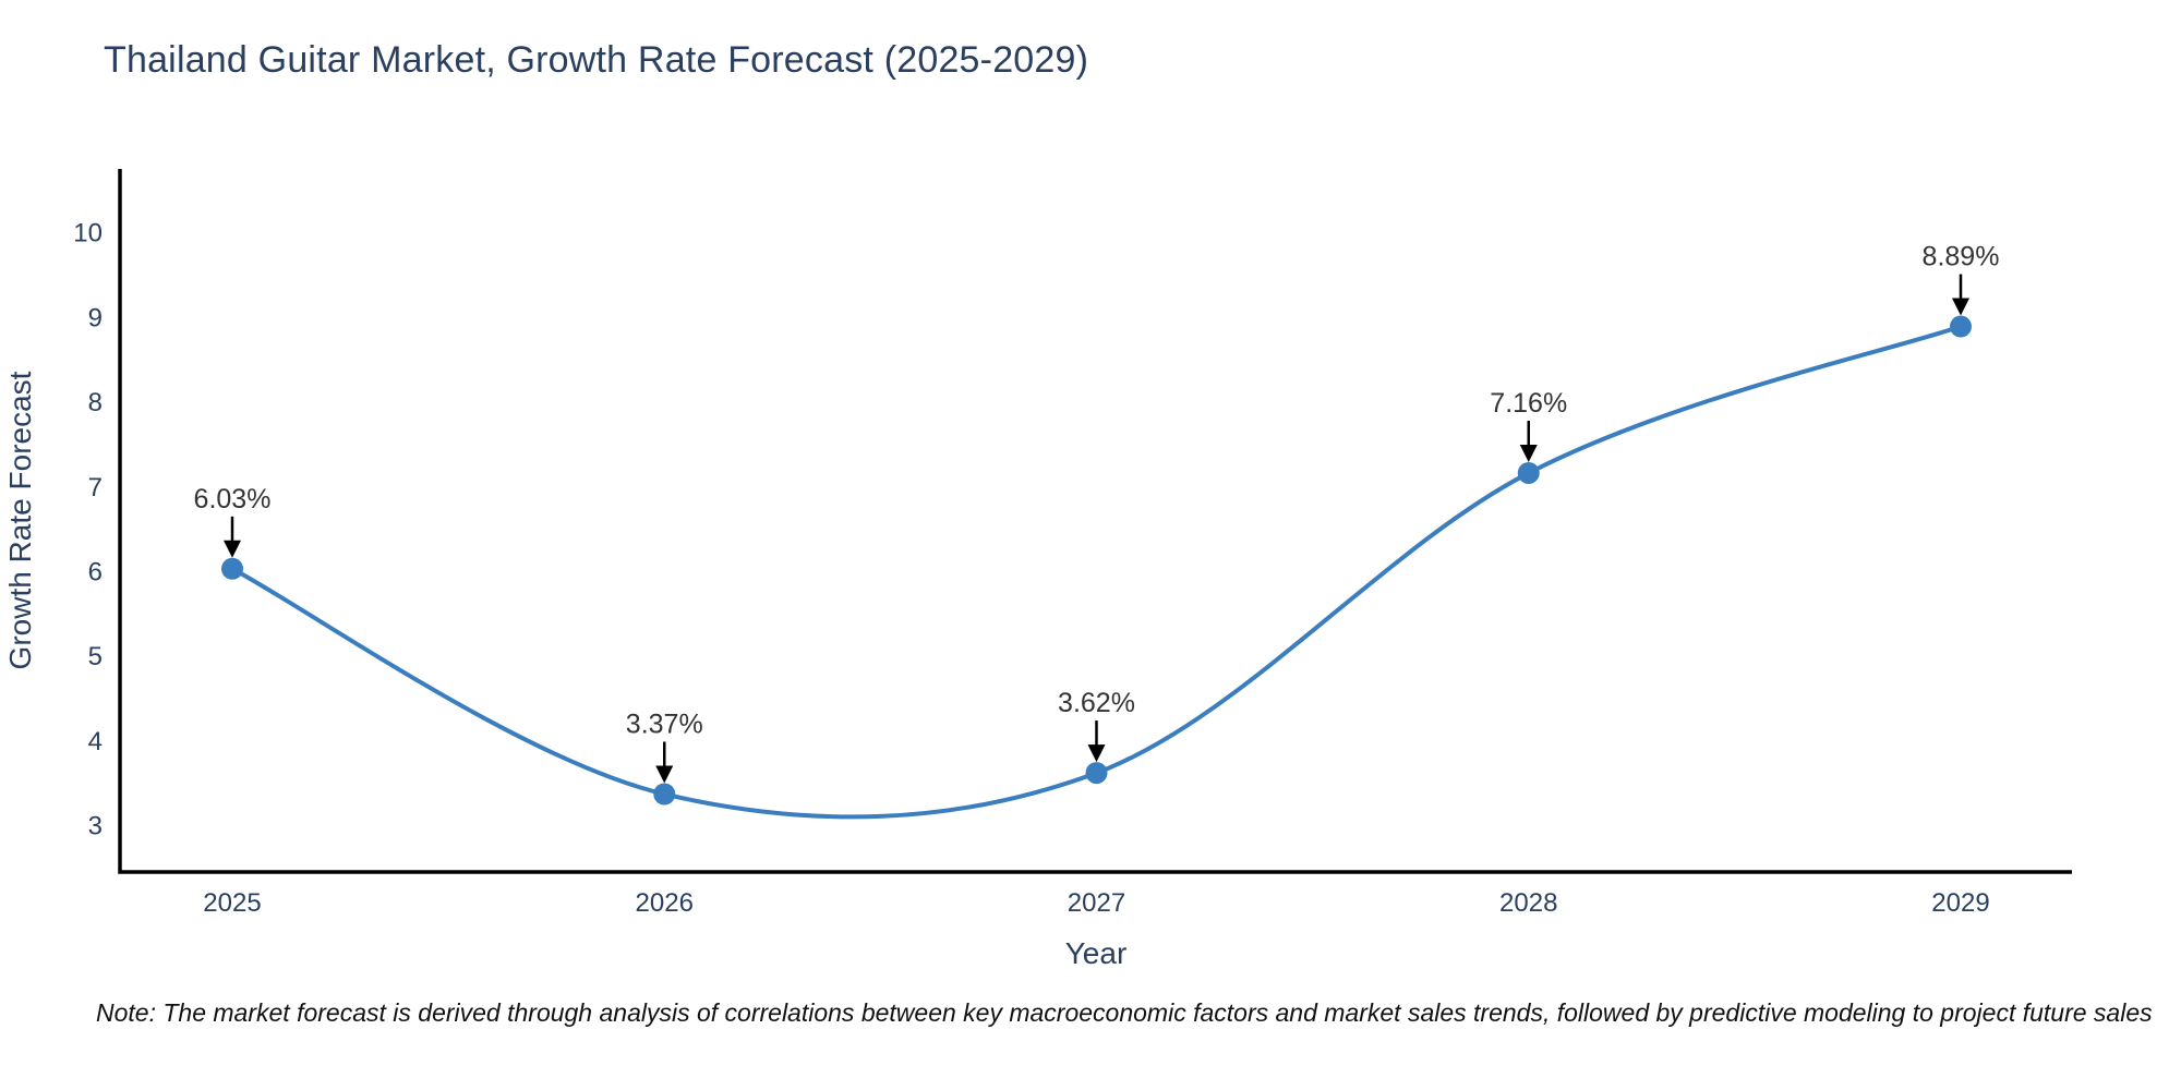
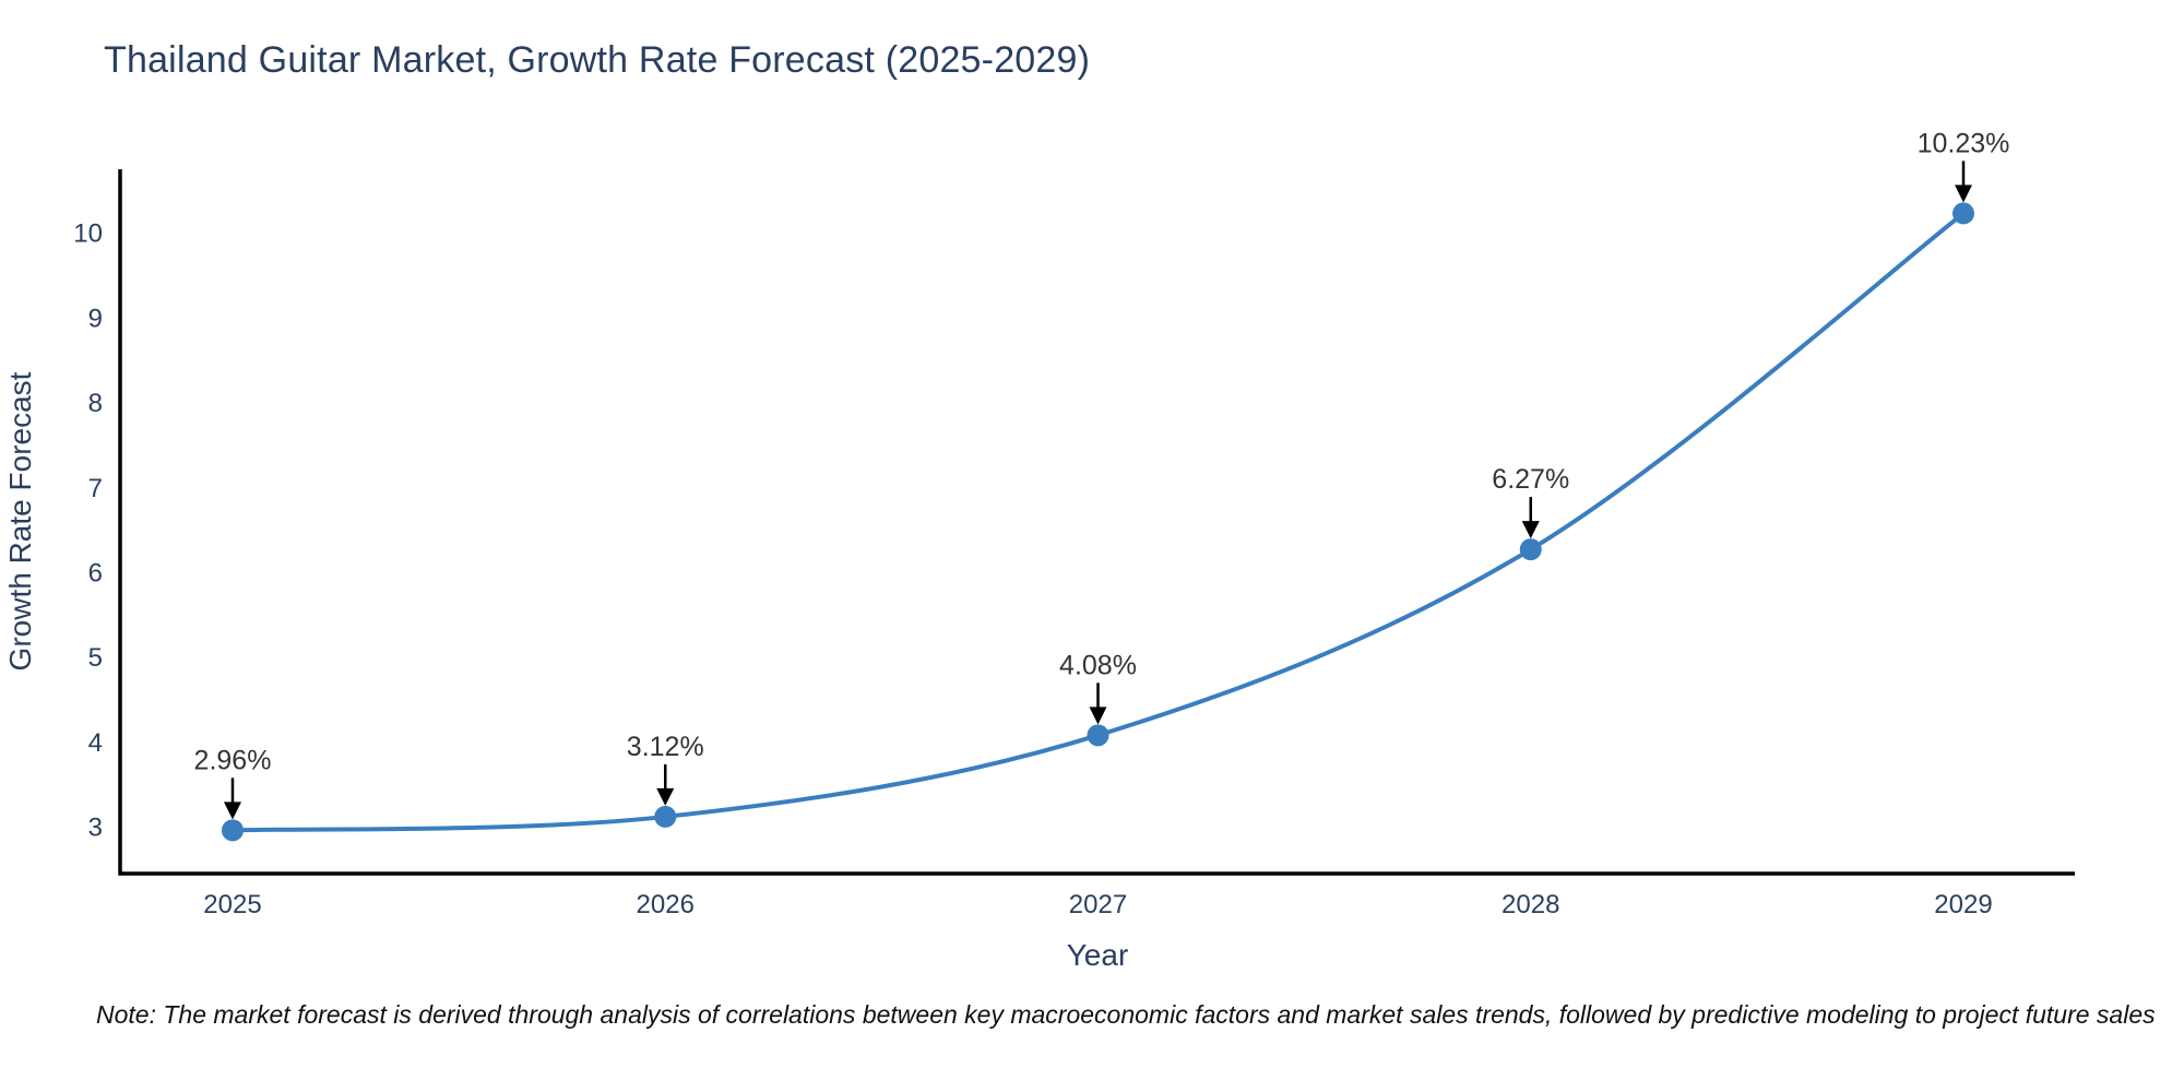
2025: 6.03% -> 2.96%
2026: 3.37% -> 3.12%
2027: 3.62% -> 4.08%
2028: 7.16% -> 6.27%
2029: 8.89% -> 10.23%
